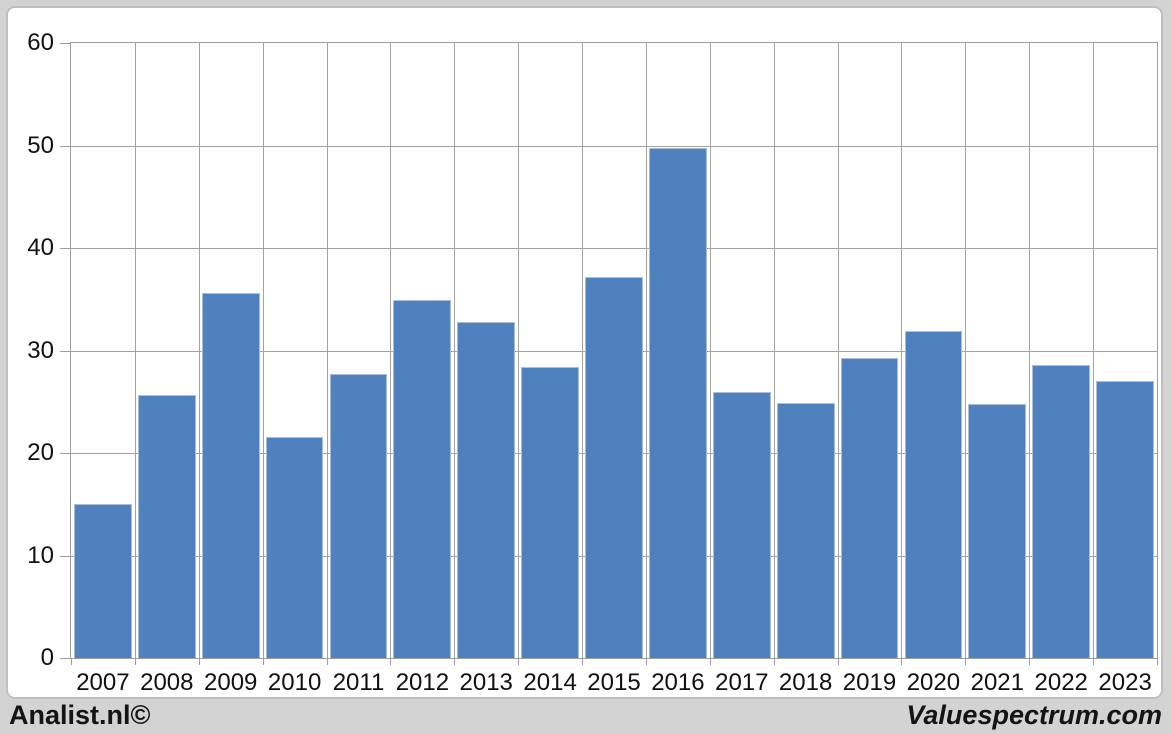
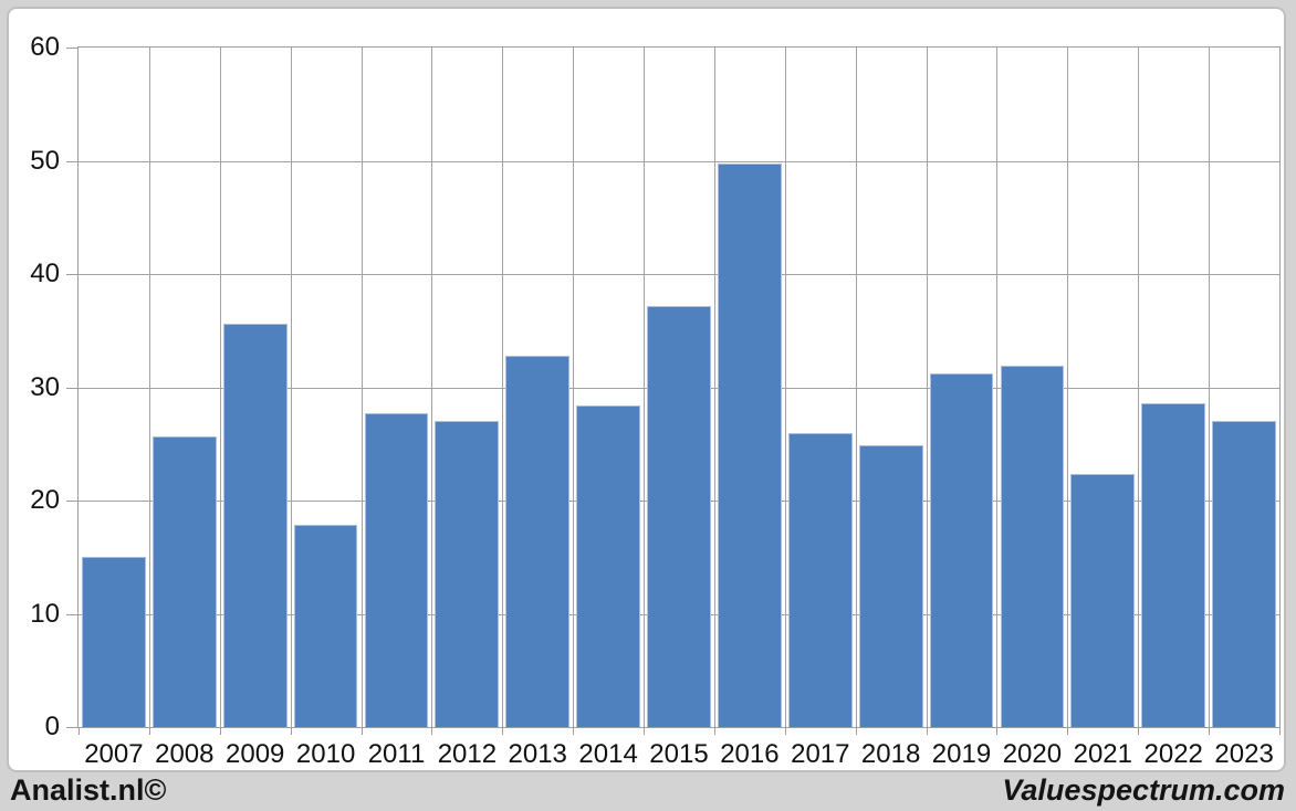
2010: 21.6 -> 17.9
2012: 34.9 -> 27.0
2019: 29.3 -> 31.2
2021: 24.8 -> 22.3
